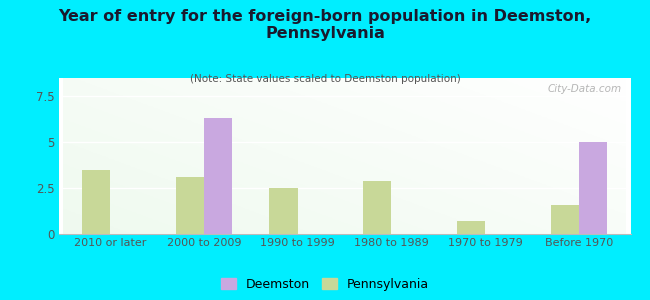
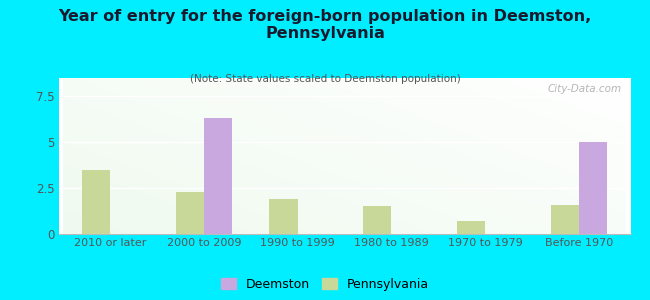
Pennsylvania/2000 to 2009: 3.1 -> 2.3
Pennsylvania/1990 to 1999: 2.5 -> 1.9
Pennsylvania/1980 to 1989: 2.9 -> 1.5
